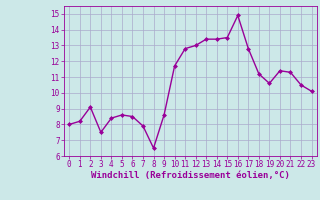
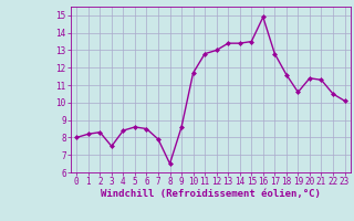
2: 9.1 -> 8.3
18: 11.2 -> 11.6
